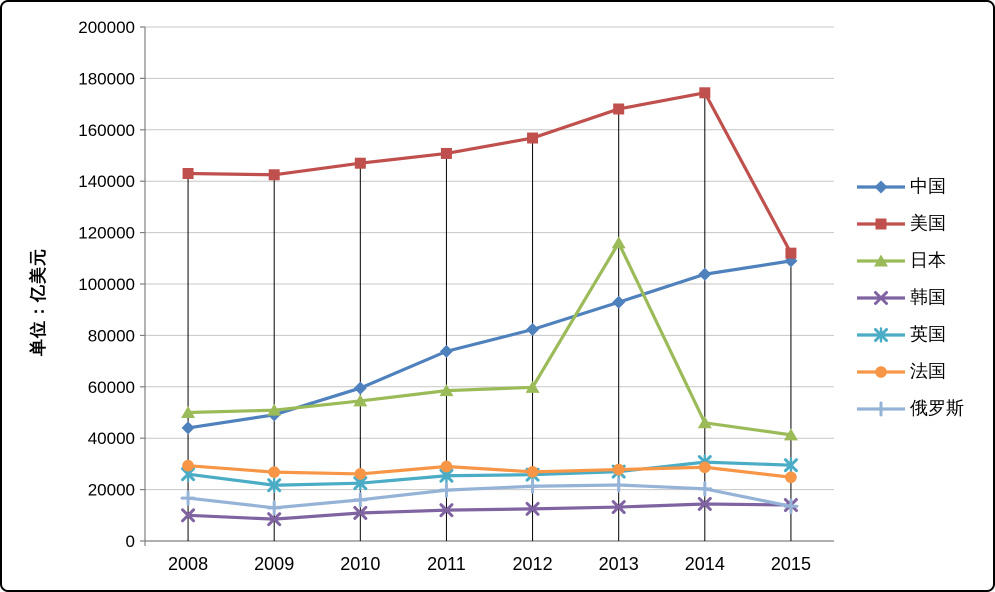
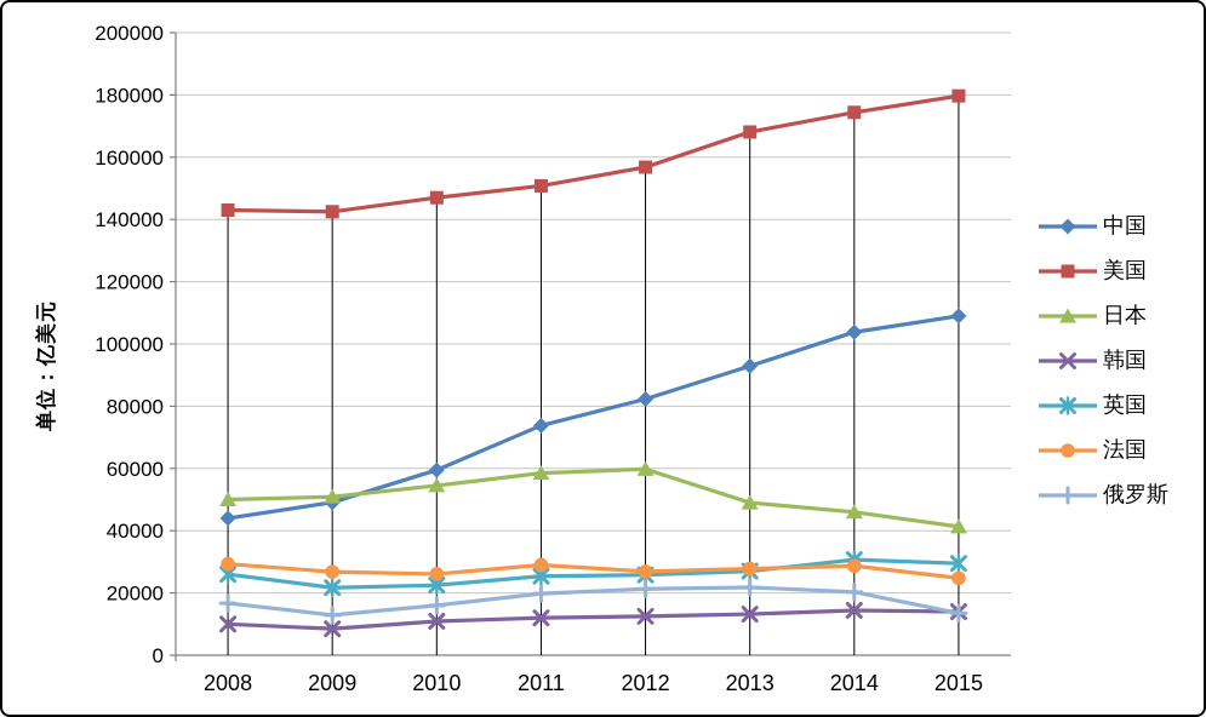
日本/2013: 116000 -> 49000
美国/2015: 112000 -> 180000
